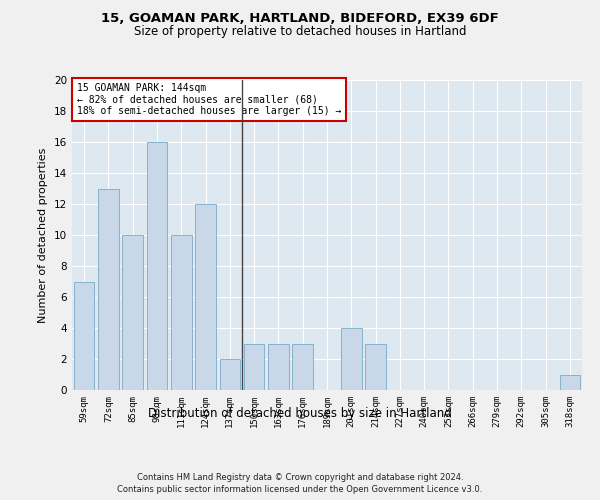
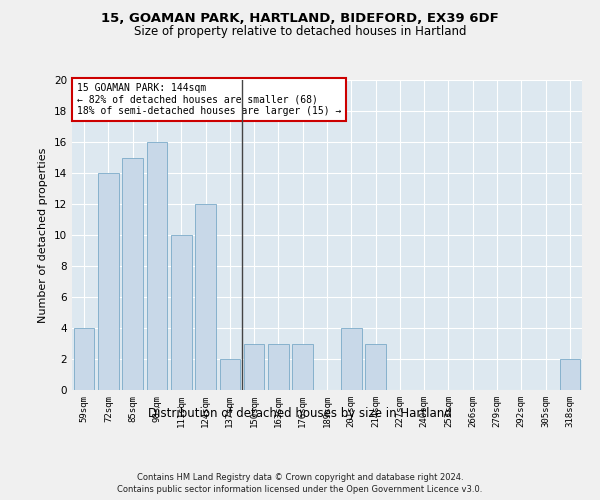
59sqm: 7 -> 4
72sqm: 13 -> 14
85sqm: 10 -> 15
318sqm: 1 -> 2
